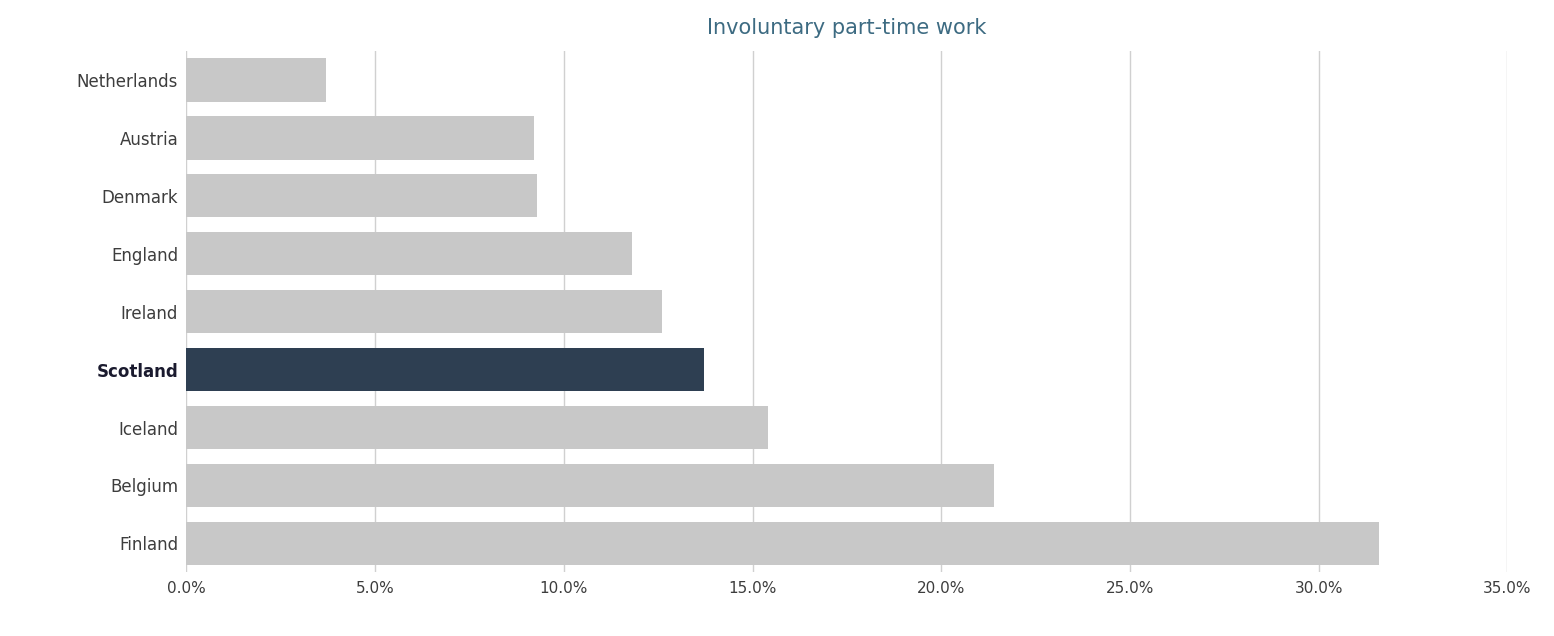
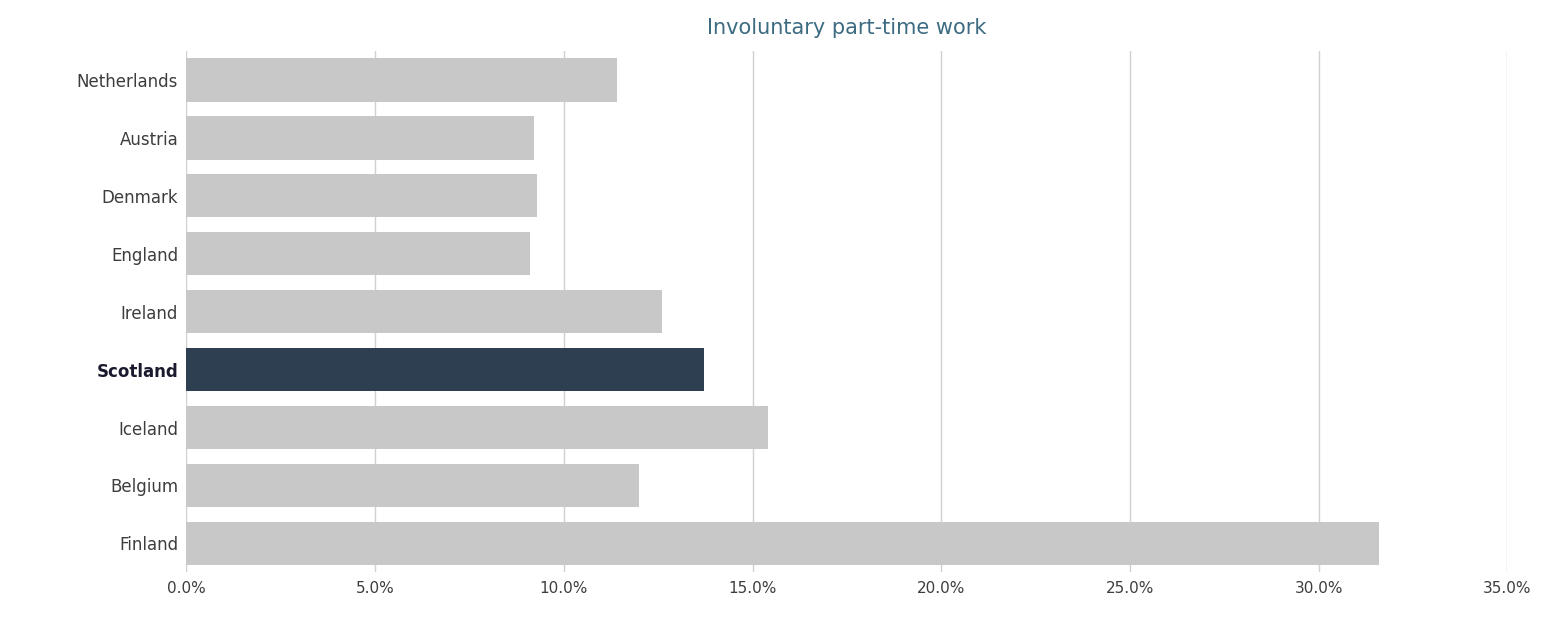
Netherlands: 3.7% -> 11.4%
England: 11.8% -> 9.1%
Belgium: 21.4% -> 12.0%
